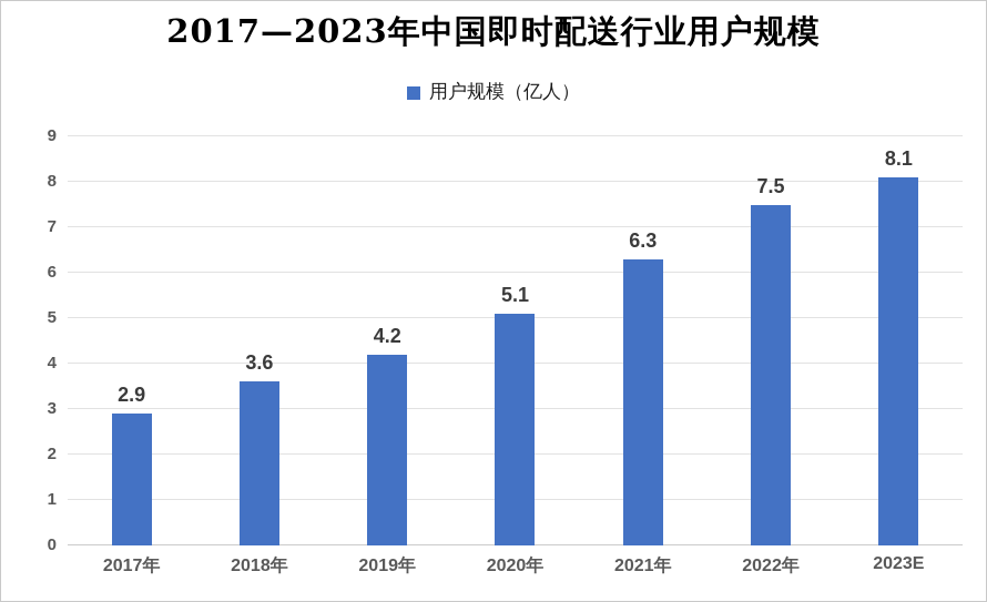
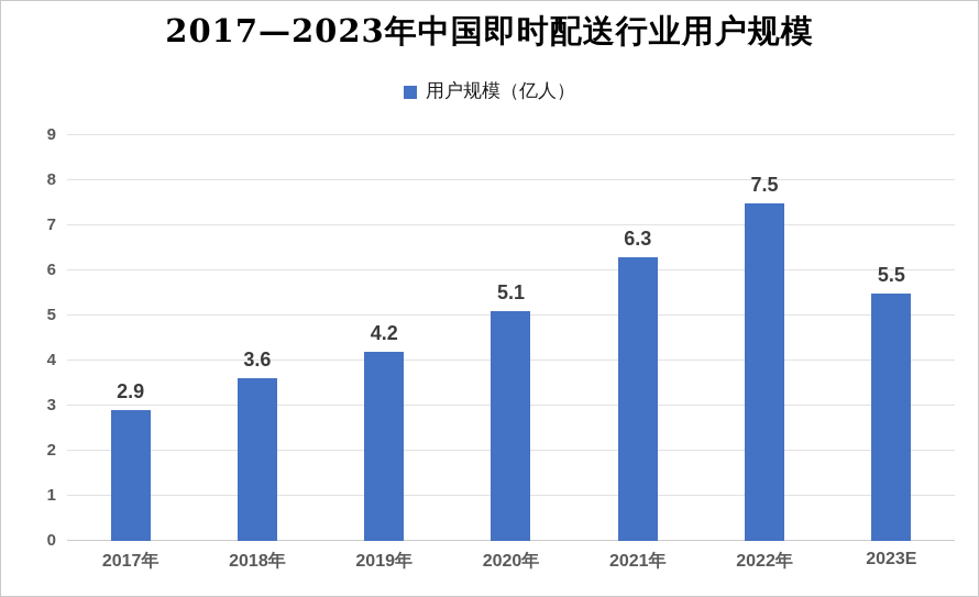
2023E: 8.1 -> 5.5
